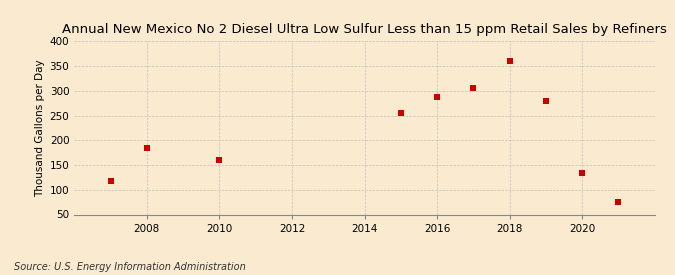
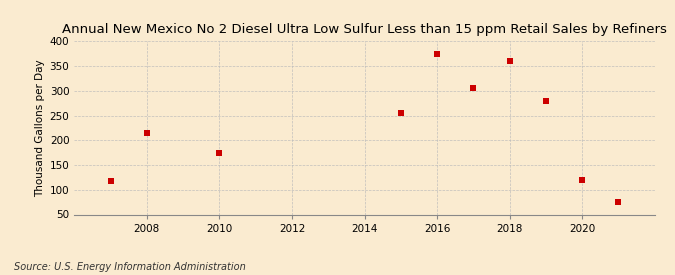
2008: 185 -> 215
2010: 160 -> 175
2016: 288 -> 375
2020: 133 -> 120
